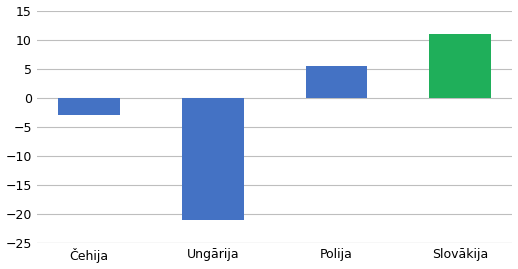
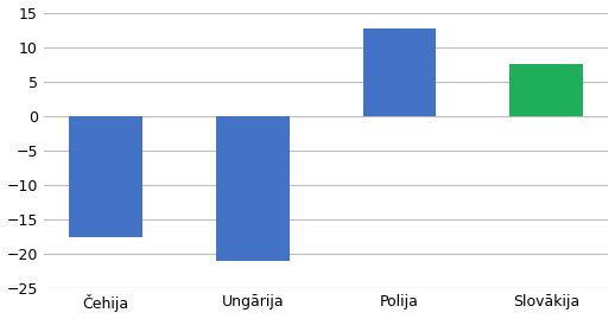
Čehija: -3.0 -> -17.6
Polija: 5.5 -> 12.6
Slovākija: 11.0 -> 7.6
